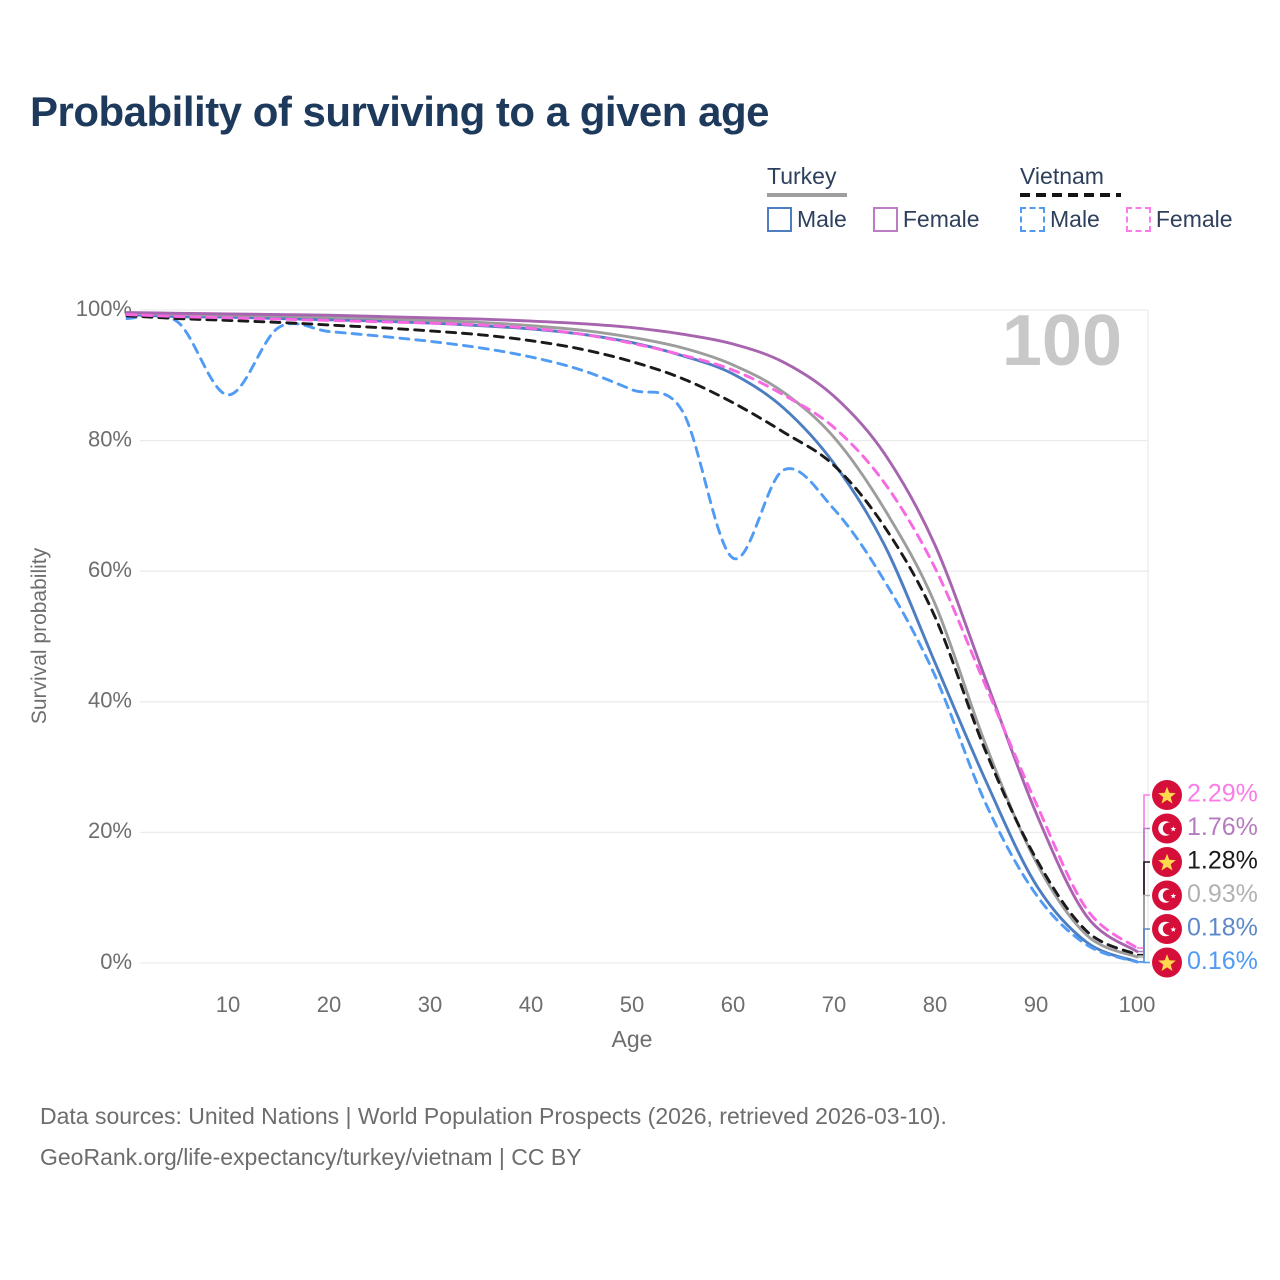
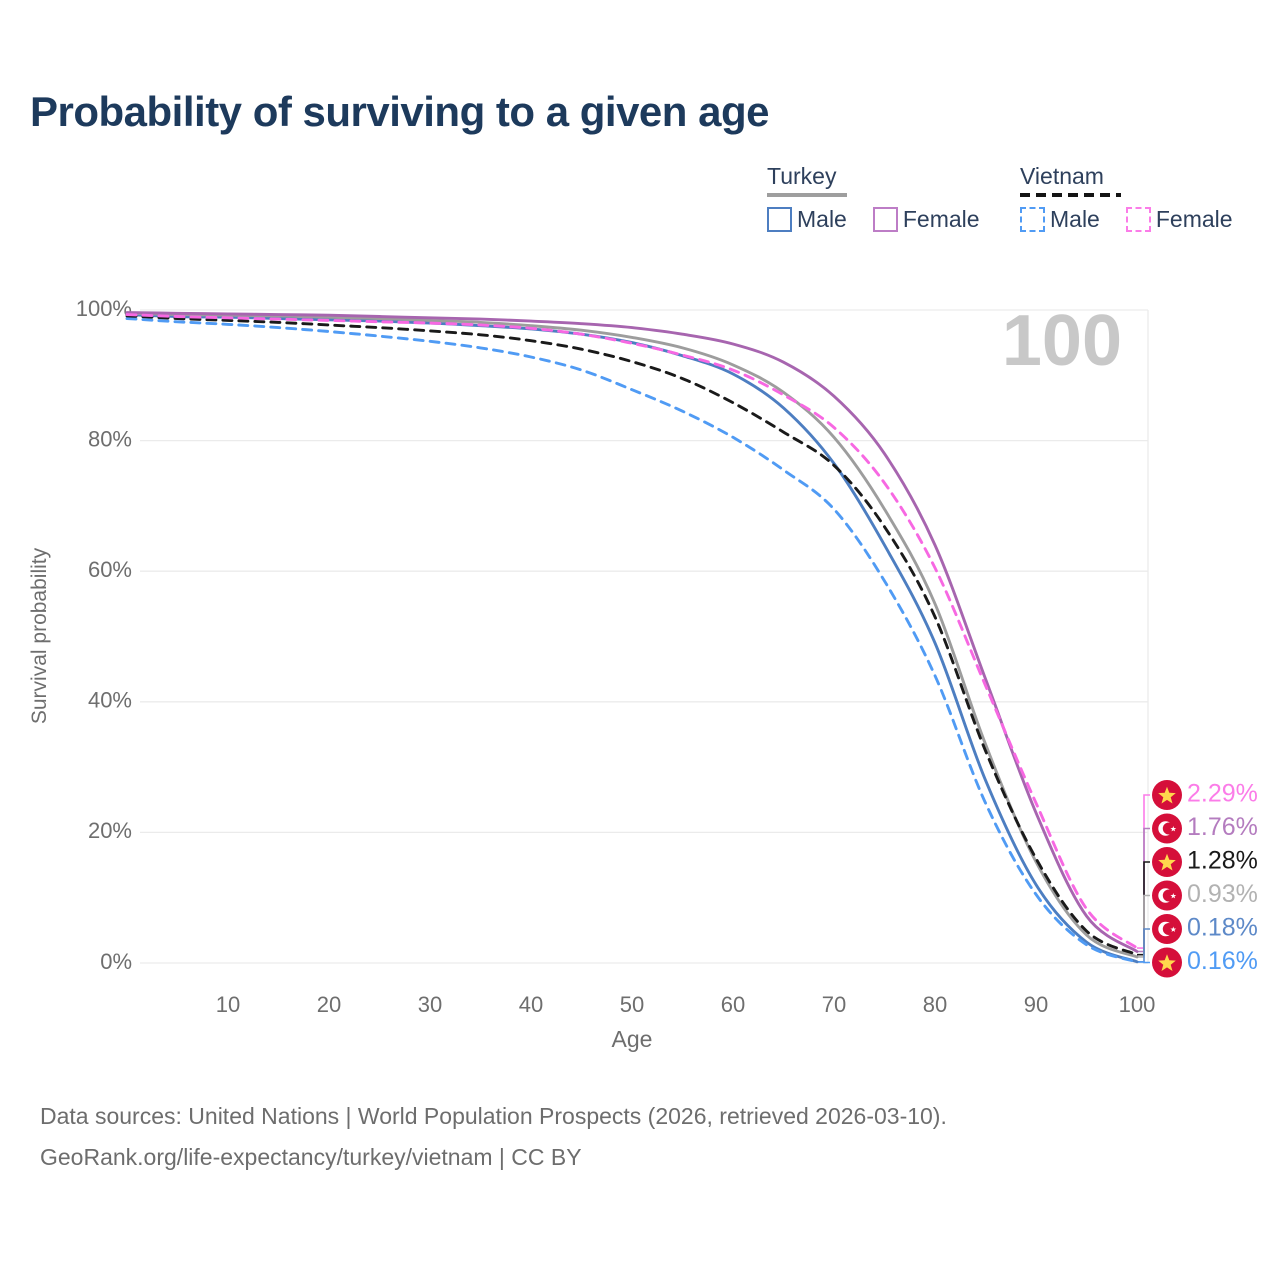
Vietnam Male/10: 87% -> 98%
Vietnam Male/60: 62% -> 80%
Turkey Male/80: 46% -> 49%
